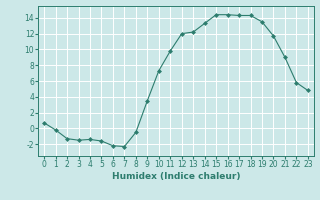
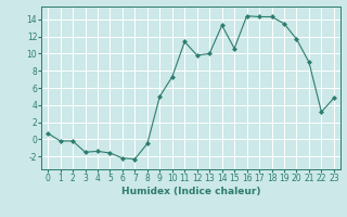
2: -1.3 -> -0.2
9: 3.5 -> 5.0
11: 9.8 -> 11.4
12: 12.0 -> 9.8
13: 12.2 -> 10.0
15: 14.4 -> 10.6
22: 5.8 -> 3.2
